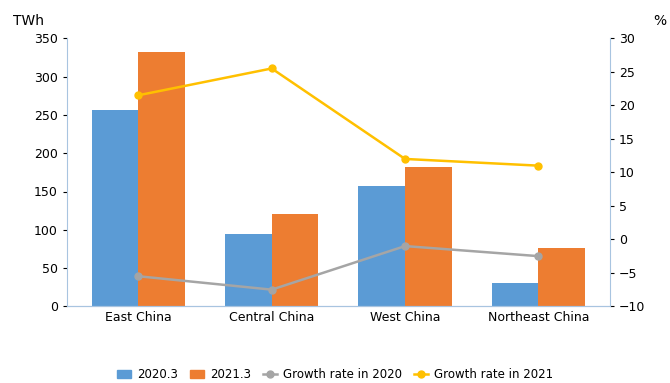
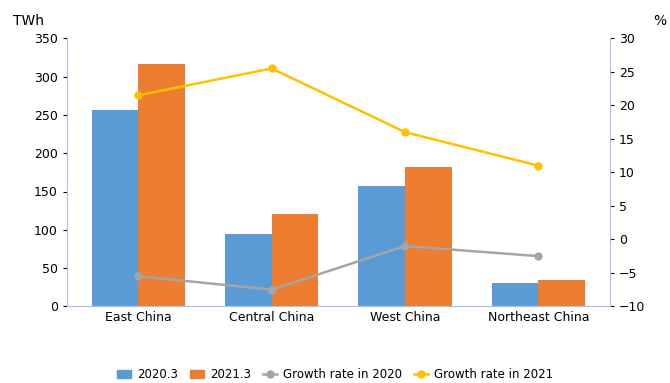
2021.3/East China: 332 -> 317
Growth rate in 2021/West China: 12.0 -> 16.0
2021.3/Northeast China: 76 -> 34
